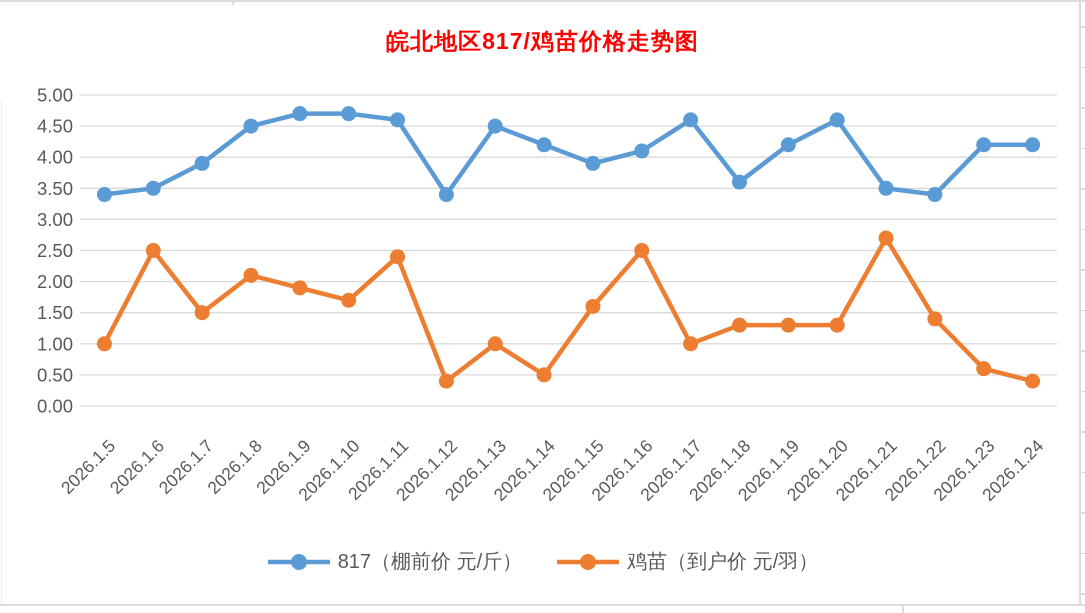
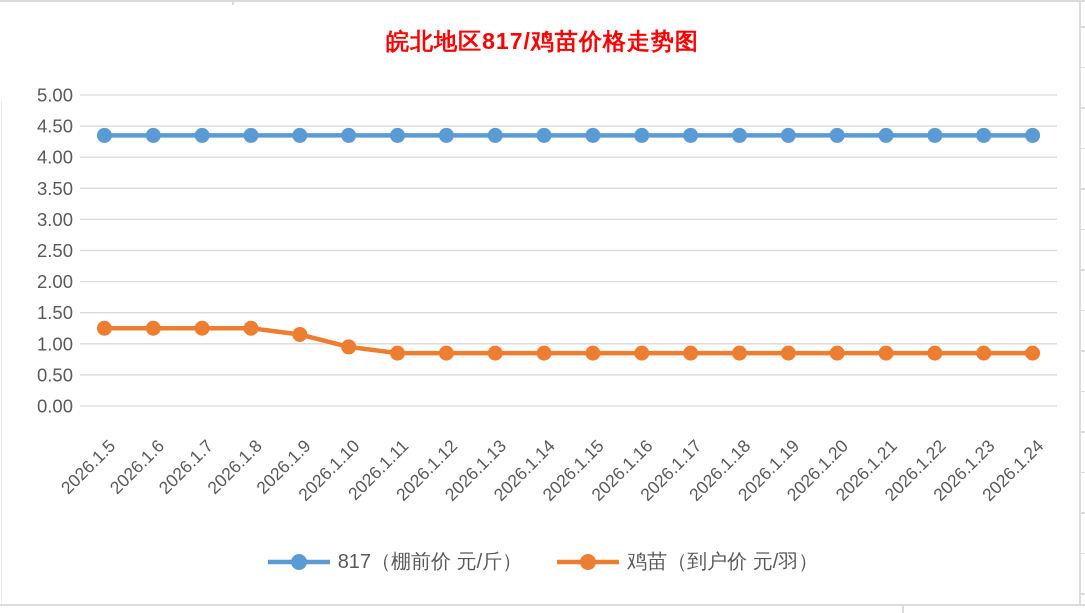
817（棚前价 元/斤）/2026.1.5: 3.4 -> 4.3
鸡苗（到户价 元/羽）/2026.1.5: 1.0 -> 1.2
817（棚前价 元/斤）/2026.1.6: 3.5 -> 4.3
鸡苗（到户价 元/羽）/2026.1.6: 2.5 -> 1.2
817（棚前价 元/斤）/2026.1.7: 3.9 -> 4.3
鸡苗（到户价 元/羽）/2026.1.7: 1.5 -> 1.2
817（棚前价 元/斤）/2026.1.8: 4.5 -> 4.3
鸡苗（到户价 元/羽）/2026.1.8: 2.1 -> 1.2
817（棚前价 元/斤）/2026.1.9: 4.7 -> 4.3
鸡苗（到户价 元/羽）/2026.1.9: 1.9 -> 1.1
817（棚前价 元/斤）/2026.1.10: 4.7 -> 4.3
鸡苗（到户价 元/羽）/2026.1.10: 1.7 -> 0.9
817（棚前价 元/斤）/2026.1.11: 4.6 -> 4.3
鸡苗（到户价 元/羽）/2026.1.11: 2.4 -> 0.8
817（棚前价 元/斤）/2026.1.12: 3.4 -> 4.3
鸡苗（到户价 元/羽）/2026.1.12: 0.4 -> 0.8
817（棚前价 元/斤）/2026.1.13: 4.5 -> 4.3
鸡苗（到户价 元/羽）/2026.1.13: 1.0 -> 0.8
817（棚前价 元/斤）/2026.1.14: 4.2 -> 4.3
鸡苗（到户价 元/羽）/2026.1.14: 0.5 -> 0.8
817（棚前价 元/斤）/2026.1.15: 3.9 -> 4.3
鸡苗（到户价 元/羽）/2026.1.15: 1.6 -> 0.8
817（棚前价 元/斤）/2026.1.16: 4.1 -> 4.3
鸡苗（到户价 元/羽）/2026.1.16: 2.5 -> 0.8
817（棚前价 元/斤）/2026.1.17: 4.6 -> 4.3
鸡苗（到户价 元/羽）/2026.1.17: 1.0 -> 0.8
817（棚前价 元/斤）/2026.1.18: 3.6 -> 4.3
鸡苗（到户价 元/羽）/2026.1.18: 1.3 -> 0.8
817（棚前价 元/斤）/2026.1.19: 4.2 -> 4.3
鸡苗（到户价 元/羽）/2026.1.19: 1.3 -> 0.8
817（棚前价 元/斤）/2026.1.20: 4.6 -> 4.3
鸡苗（到户价 元/羽）/2026.1.20: 1.3 -> 0.8
817（棚前价 元/斤）/2026.1.21: 3.5 -> 4.3
鸡苗（到户价 元/羽）/2026.1.21: 2.7 -> 0.8
817（棚前价 元/斤）/2026.1.22: 3.4 -> 4.3
鸡苗（到户价 元/羽）/2026.1.22: 1.4 -> 0.8
817（棚前价 元/斤）/2026.1.23: 4.2 -> 4.3
鸡苗（到户价 元/羽）/2026.1.23: 0.6 -> 0.8
817（棚前价 元/斤）/2026.1.24: 4.2 -> 4.3
鸡苗（到户价 元/羽）/2026.1.24: 0.4 -> 0.8
